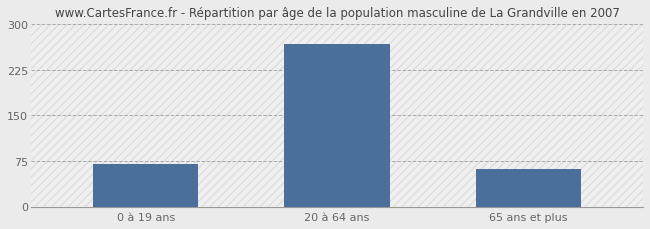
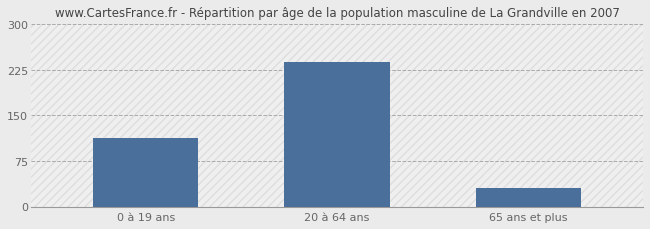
0 à 19 ans: 70 -> 113
20 à 64 ans: 268 -> 238
65 ans et plus: 62 -> 30
